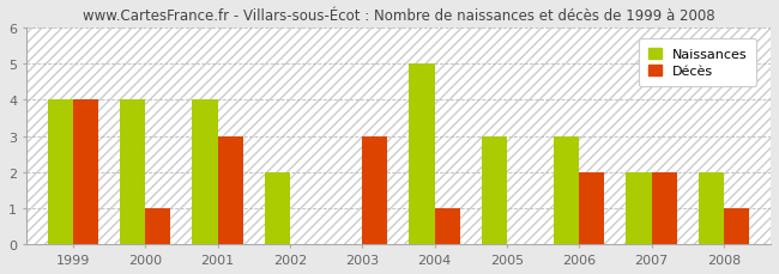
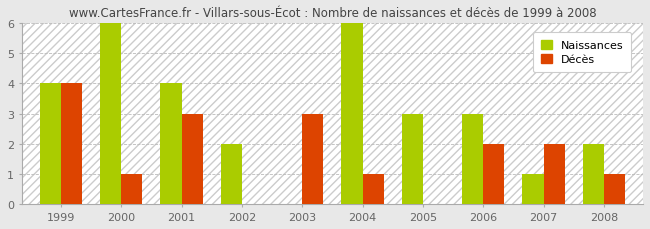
Naissances/2000: 4 -> 6
Naissances/2004: 5 -> 6
Naissances/2007: 2 -> 1
